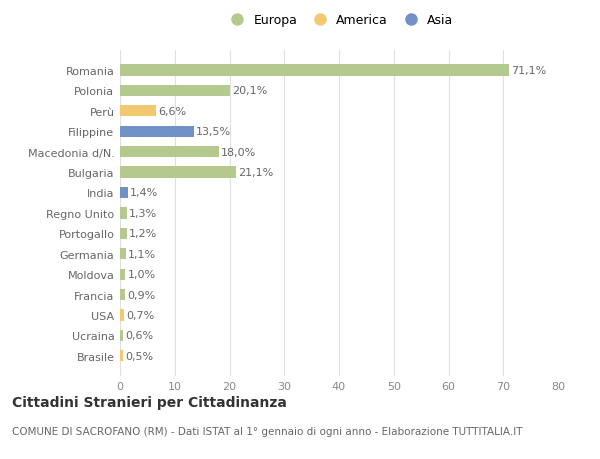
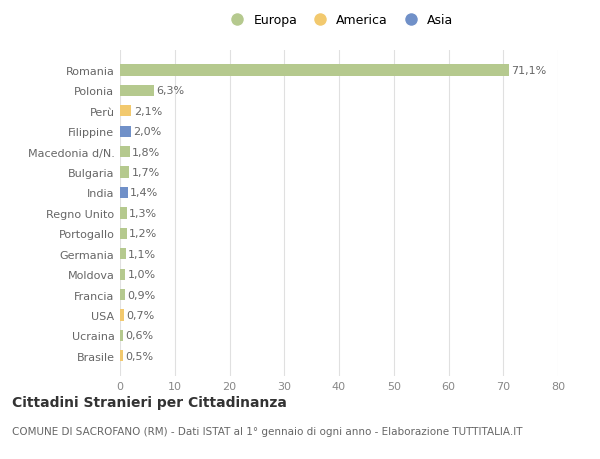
Polonia: 20,1% -> 6,3%
Perù: 6,6% -> 2,1%
Filippine: 13,5% -> 2,0%
Macedonia d/N.: 18,0% -> 1,8%
Bulgaria: 21,1% -> 1,7%
